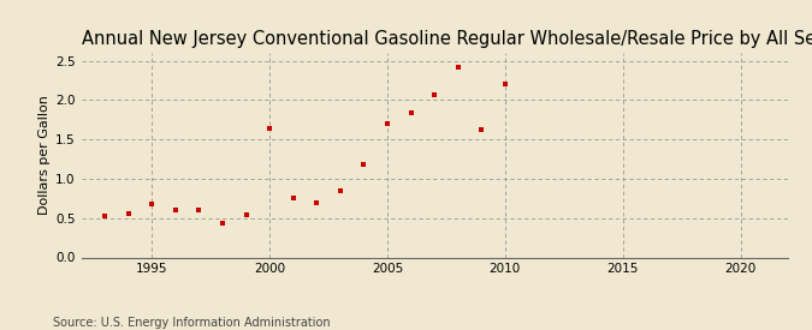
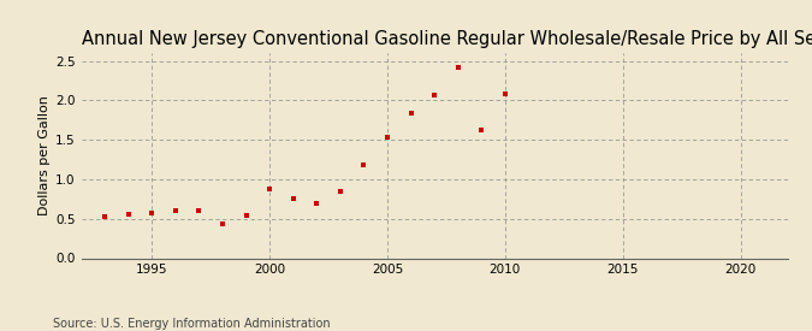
1995: 0.68 -> 0.57
2000: 1.64 -> 0.87
2005: 1.70 -> 1.53
2010: 2.20 -> 2.08
